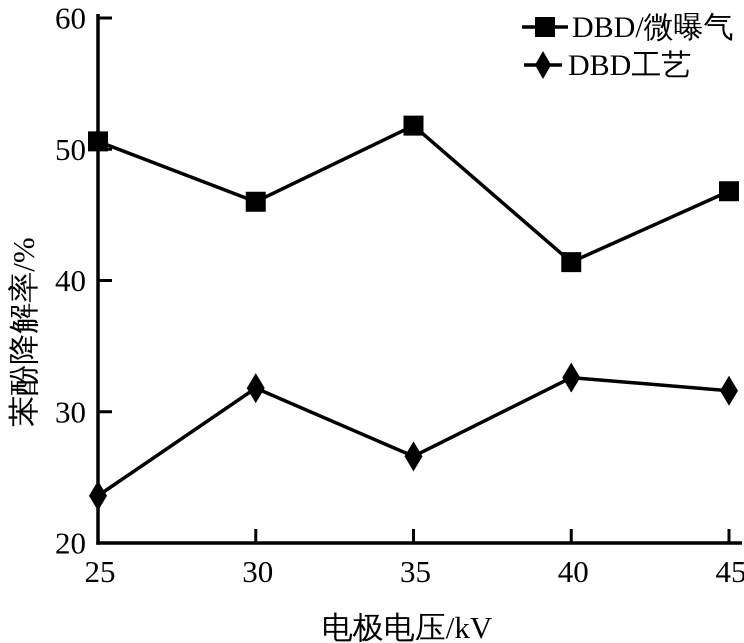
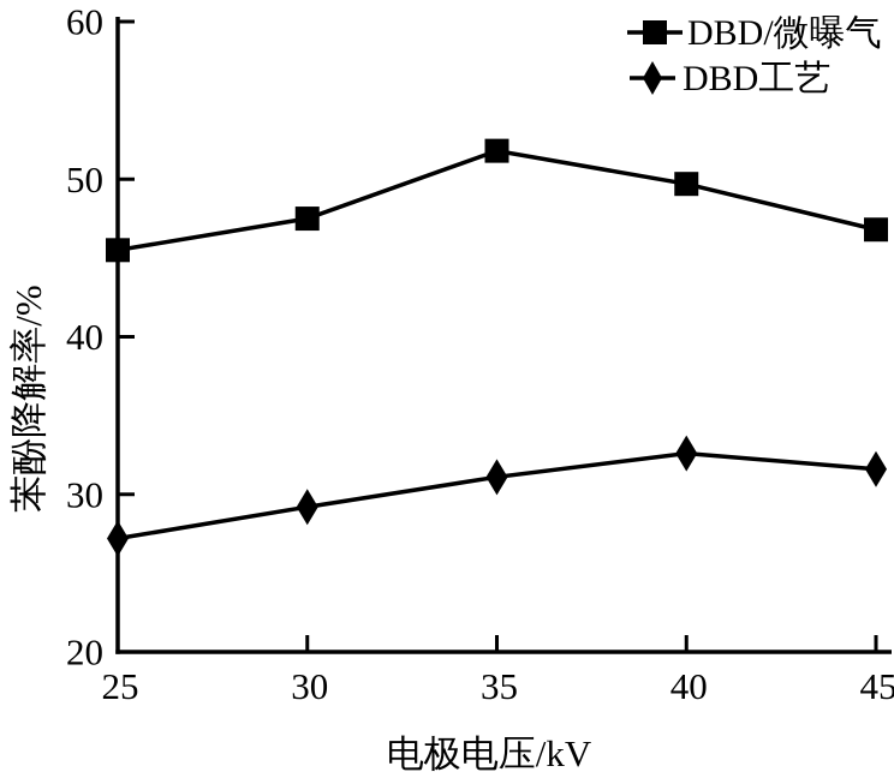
DBD/微曝气/25: 50.6 -> 45.5
DBD工艺/25: 23.6 -> 27.2
DBD/微曝气/30: 46.0 -> 47.5
DBD工艺/30: 31.8 -> 29.2
DBD工艺/35: 26.6 -> 31.1
DBD/微曝气/40: 41.4 -> 49.7
